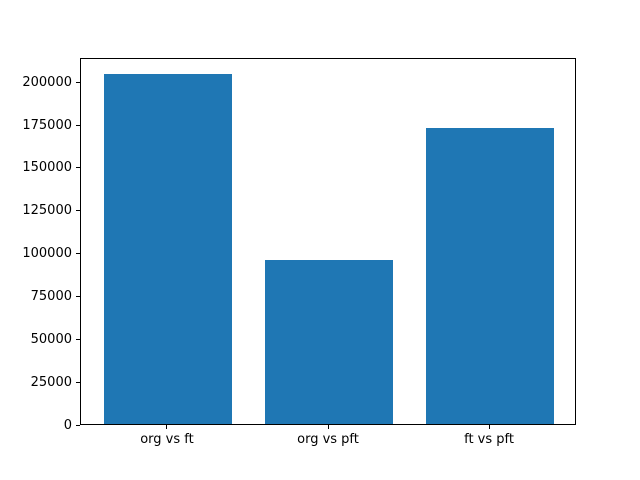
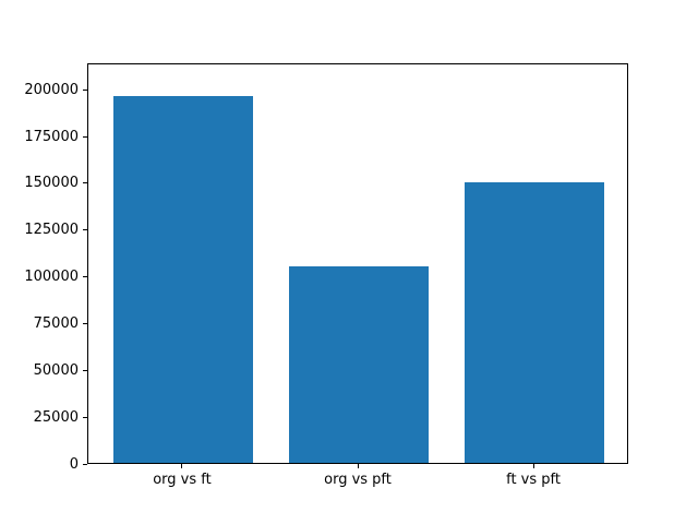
org vs ft: 204000 -> 196000
org vs pft: 96000 -> 105000
ft vs pft: 172000 -> 150000
